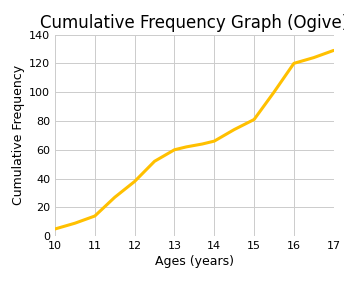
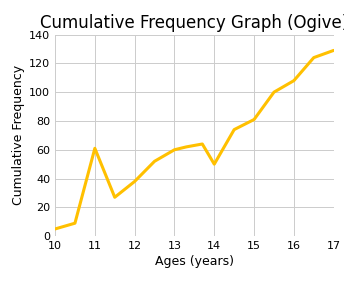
11: 14 -> 61
14: 66 -> 50
16: 120 -> 108
